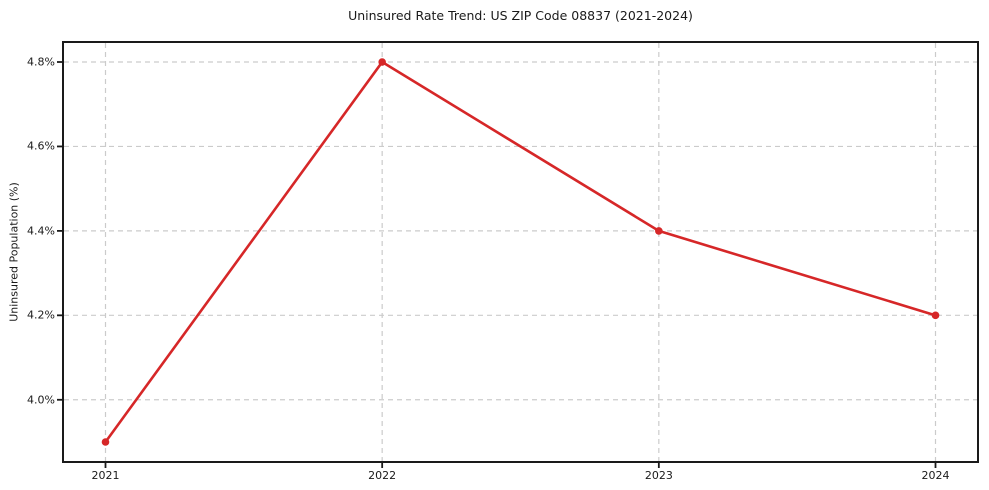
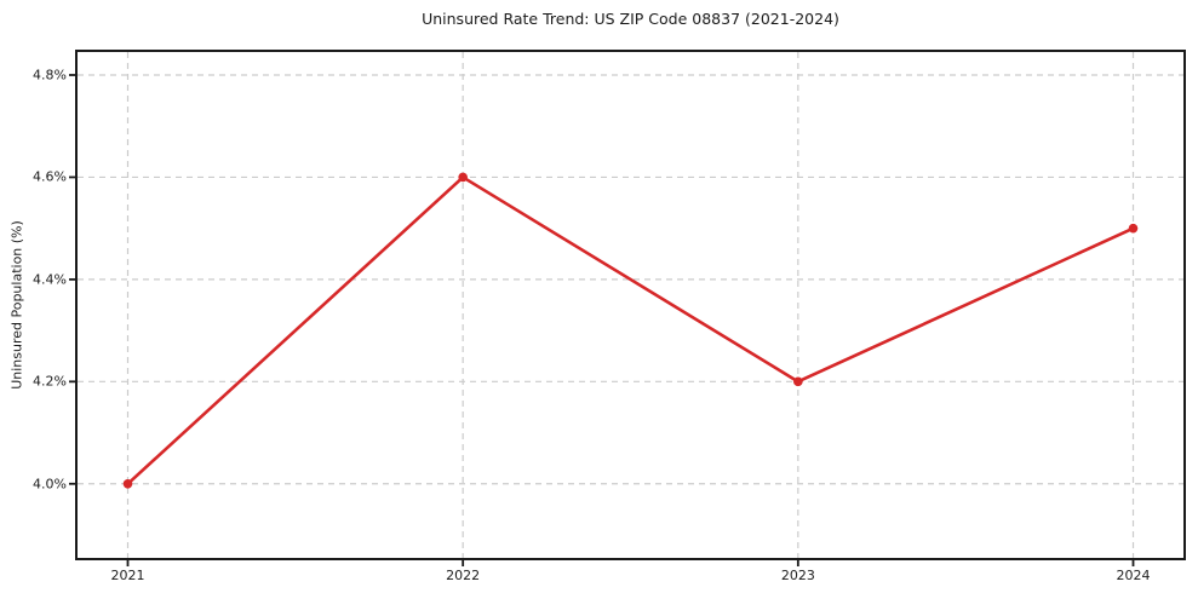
2021: 3.9% -> 4.0%
2022: 4.8% -> 4.6%
2023: 4.4% -> 4.2%
2024: 4.2% -> 4.5%
